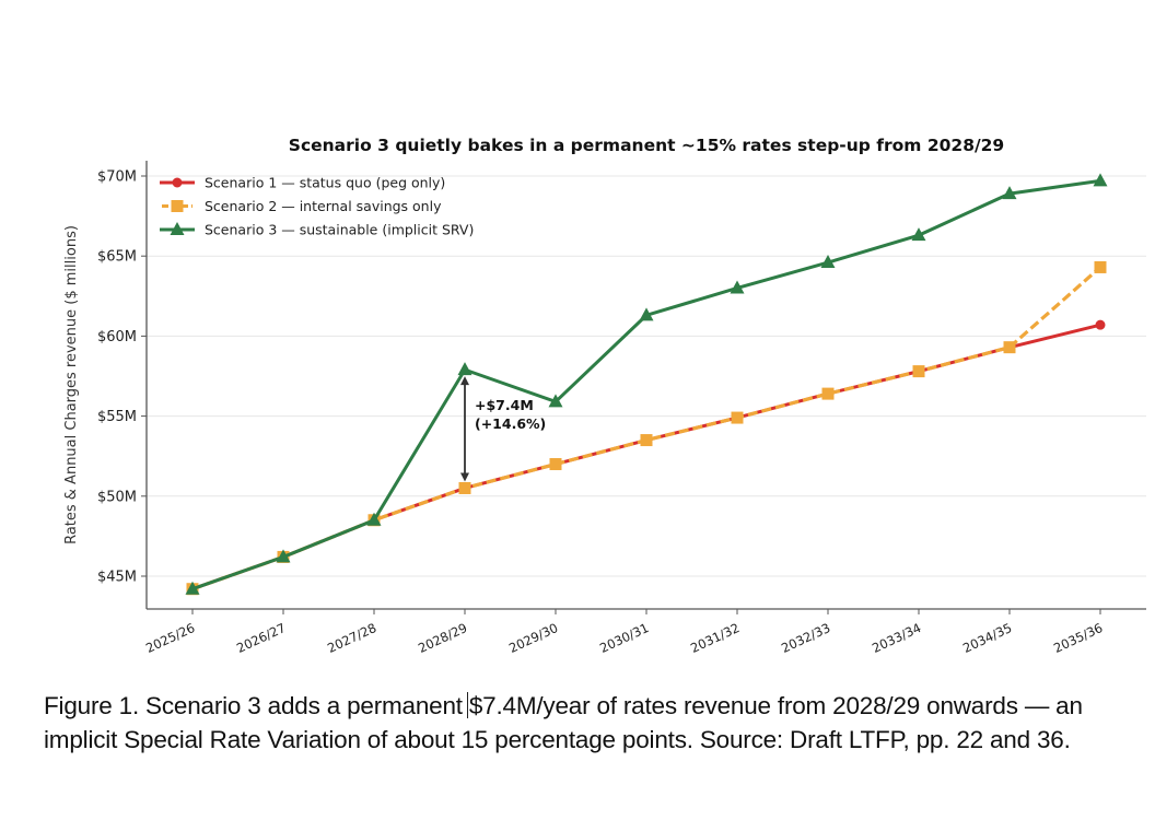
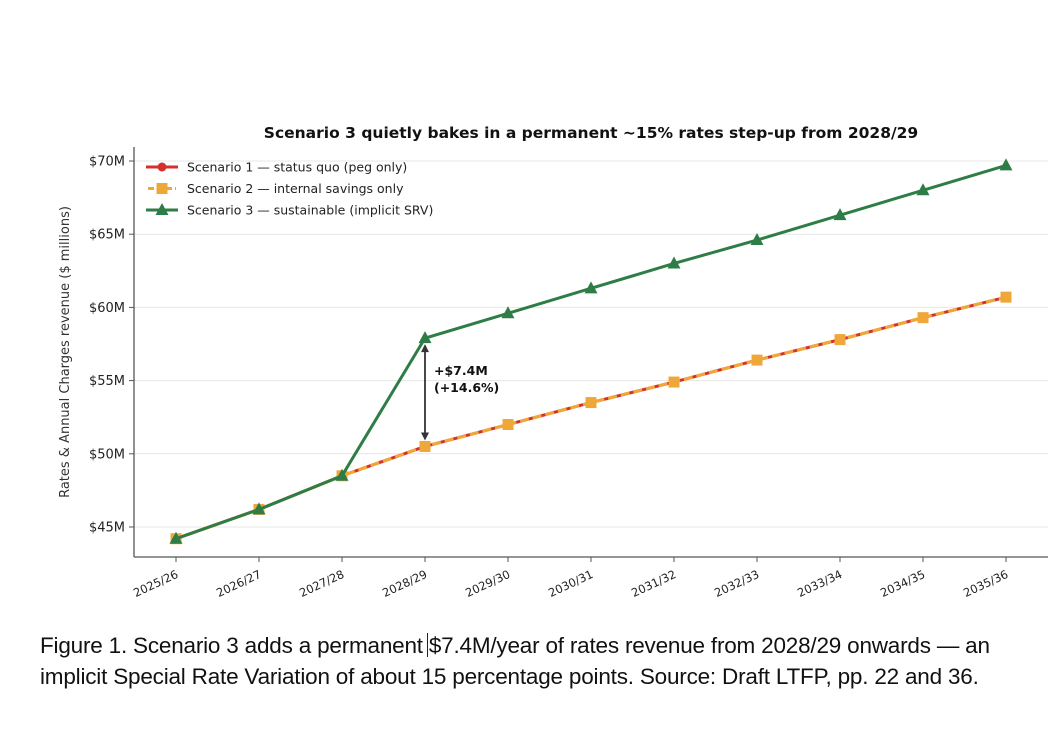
Scenario 3 — sustainable (implicit SRV)/2029/30: $55.9M -> $59.6M
Scenario 3 — sustainable (implicit SRV)/2034/35: $68.9M -> $68.0M
Scenario 2 — internal savings only/2035/36: $64.3M -> $60.7M
